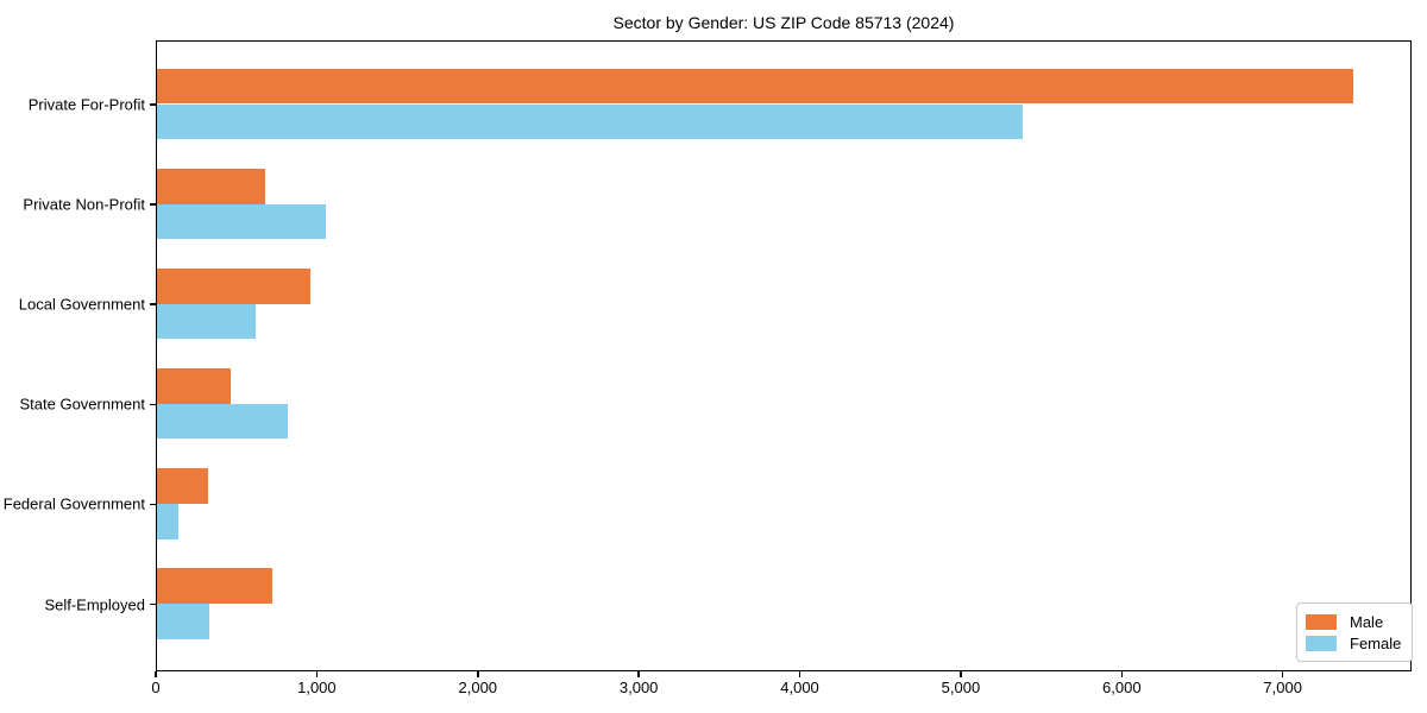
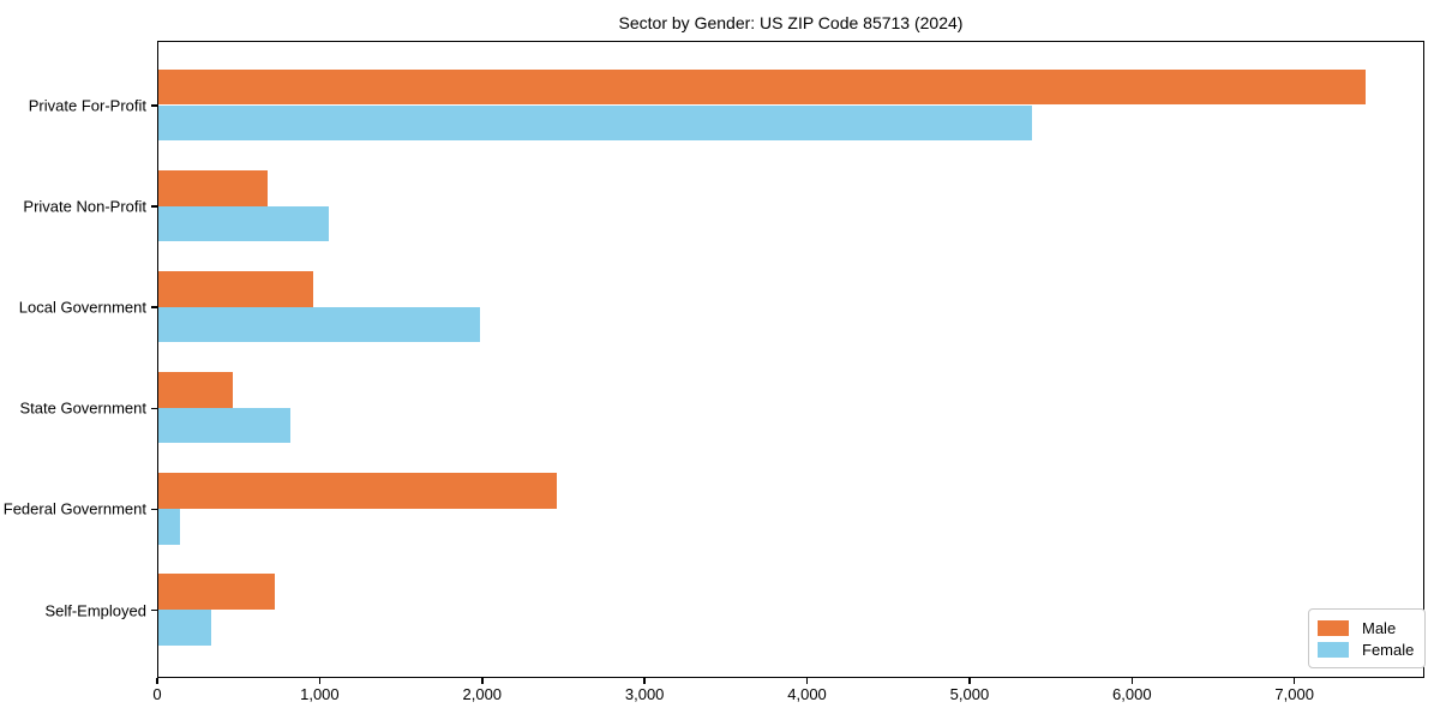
Female/Local Government: 620 -> 1980
Male/Federal Government: 320 -> 2450
